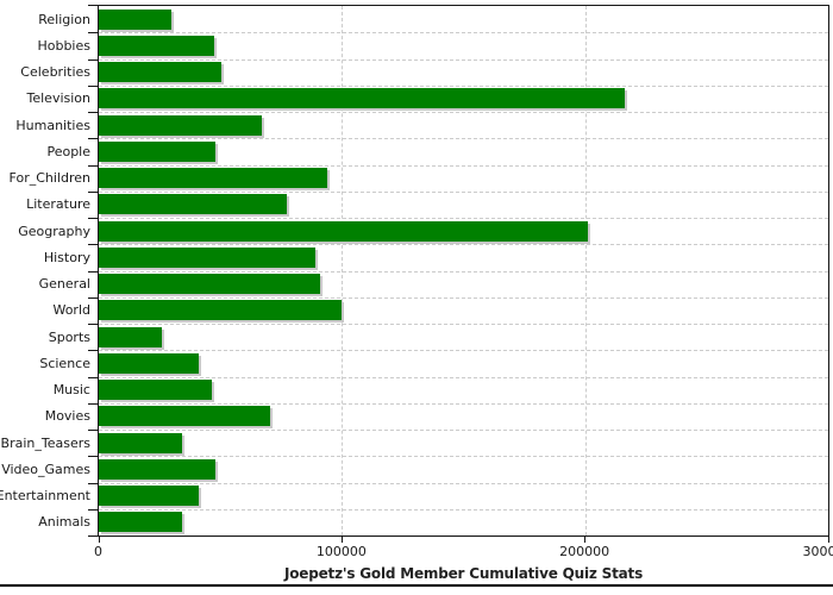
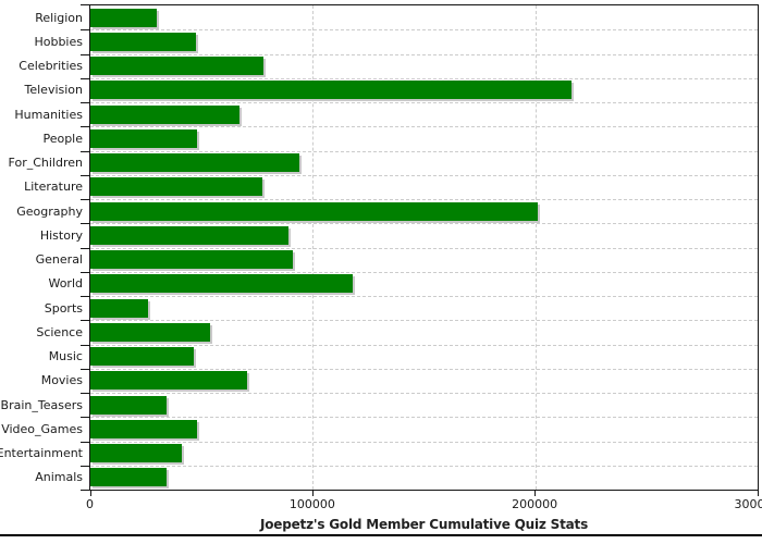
Celebrities: 50000 -> 78000
World: 100000 -> 118000
Science: 41000 -> 54000
